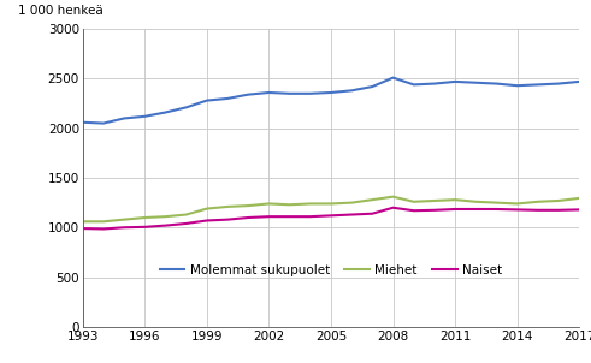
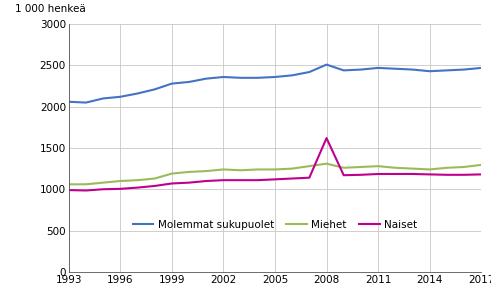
Naiset/2008: 1200 -> 1620
